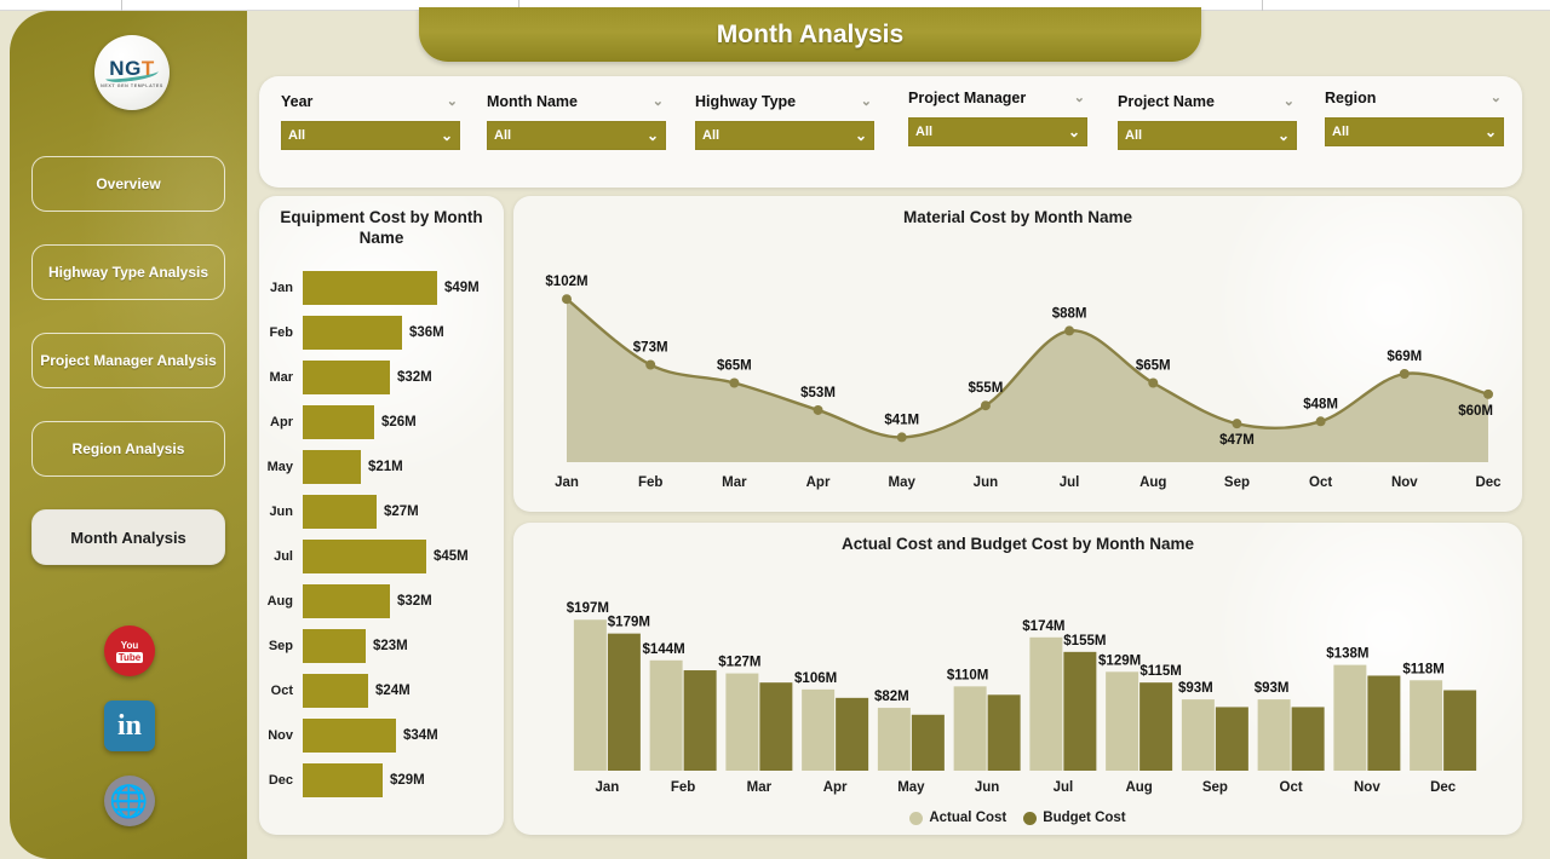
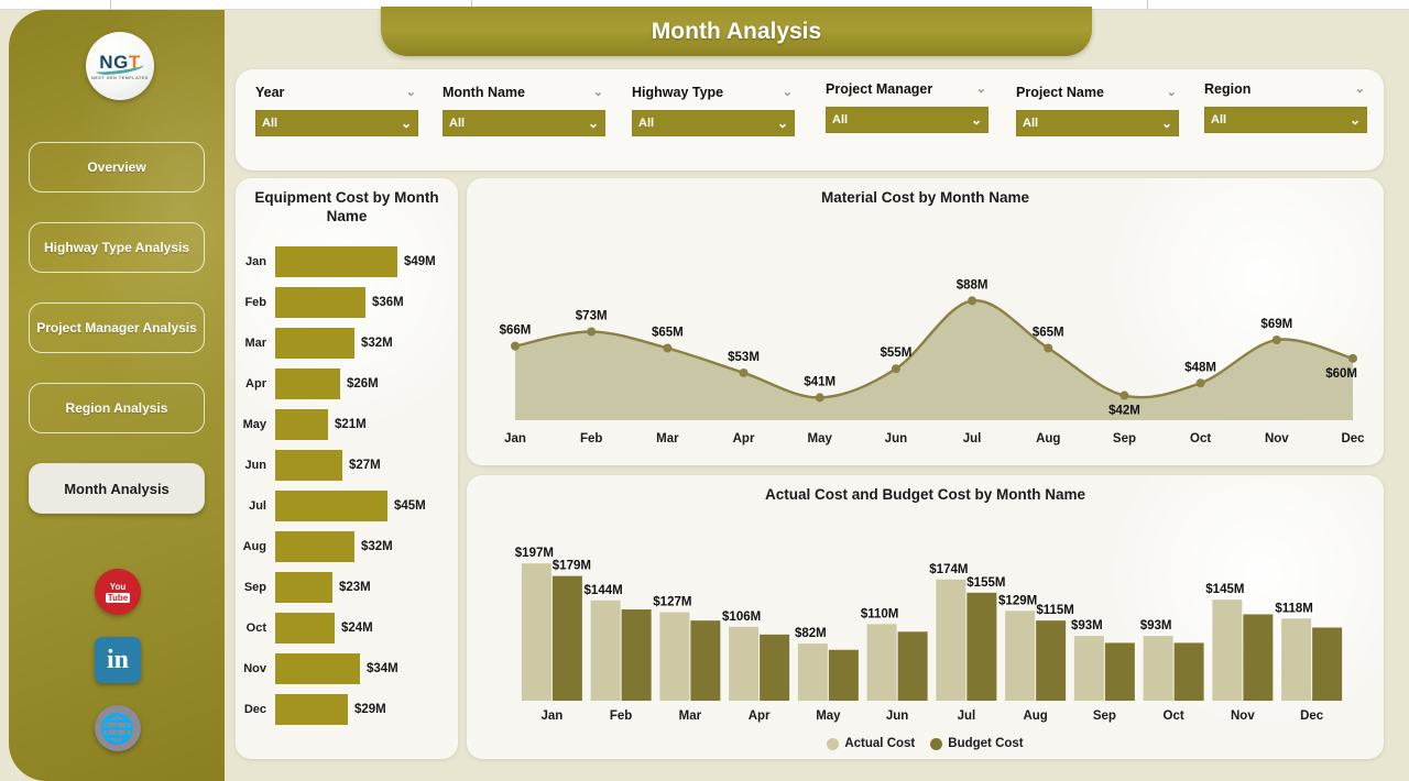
Material Cost by Month Name/Jan: $102M -> $66M
Material Cost by Month Name/Sep: $47M -> $42M
Actual Cost and Budget Cost by Month Name/Actual Cost/Nov: $138M -> $145M
